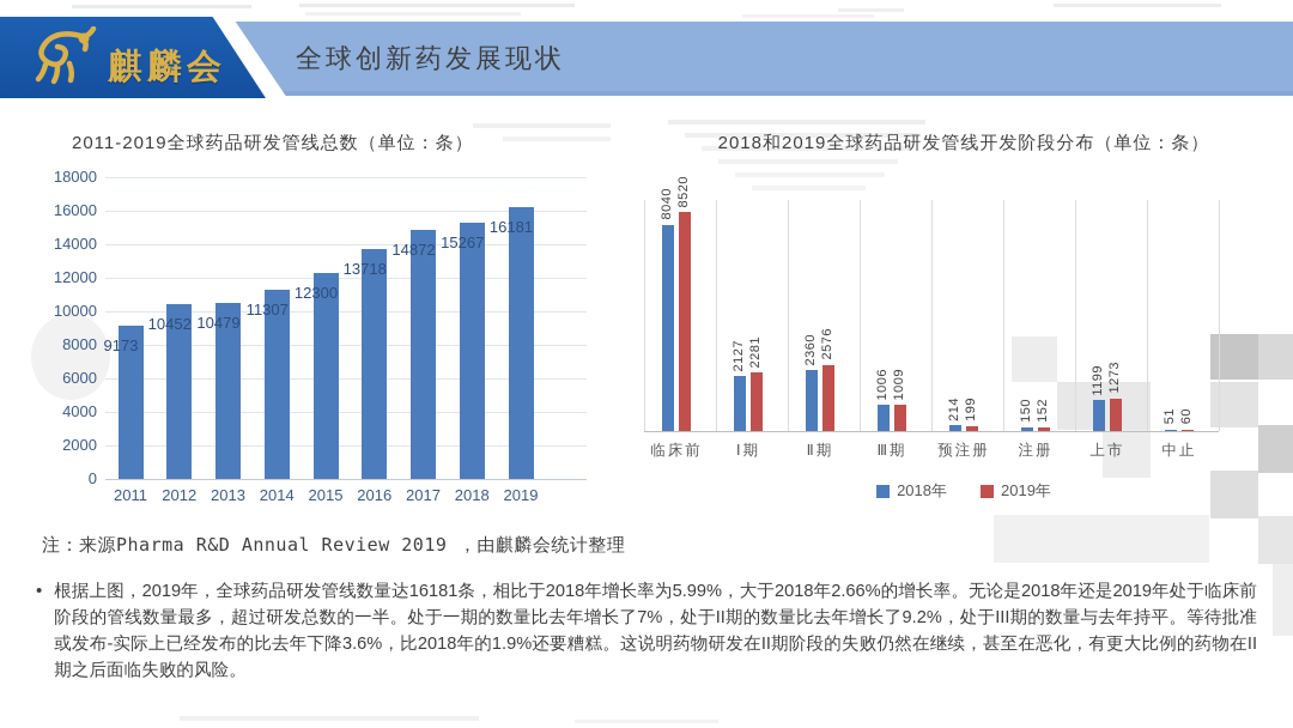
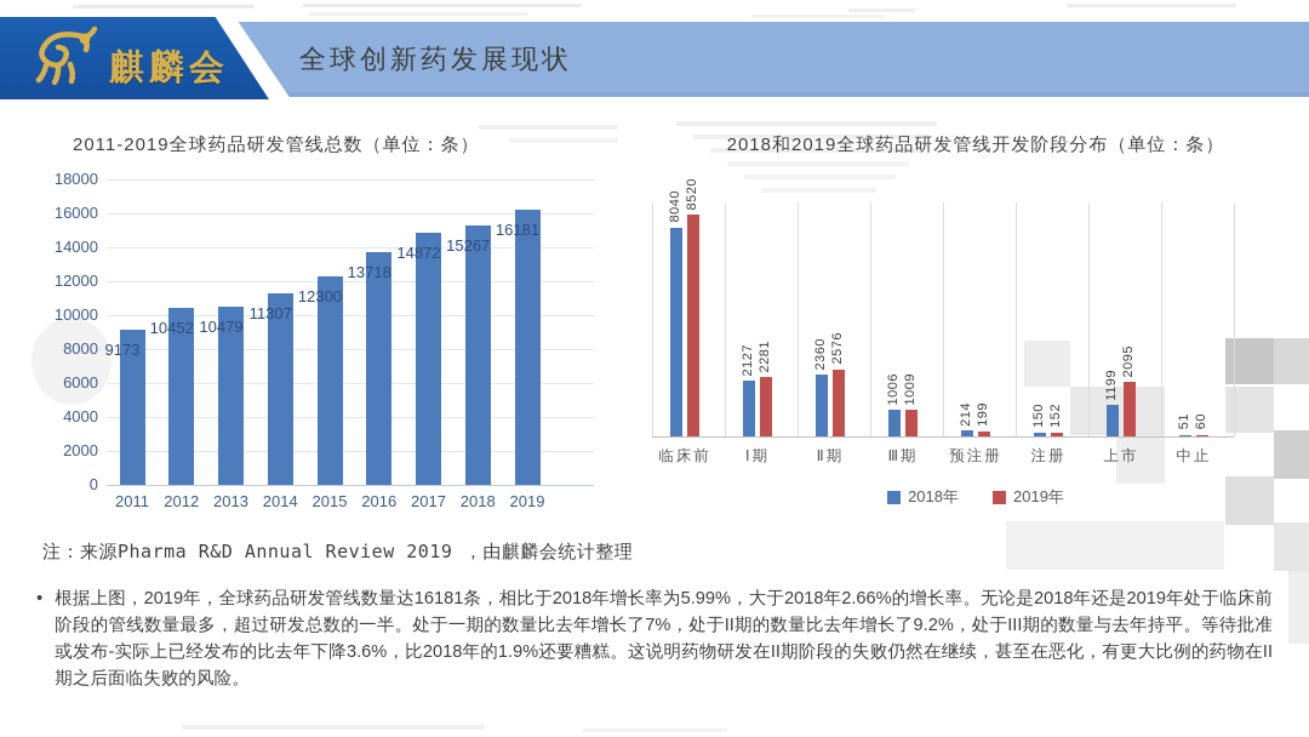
2018和2019全球药品研发管线开发阶段分布（单位：条）/2019年/上市: 1273 -> 2095
